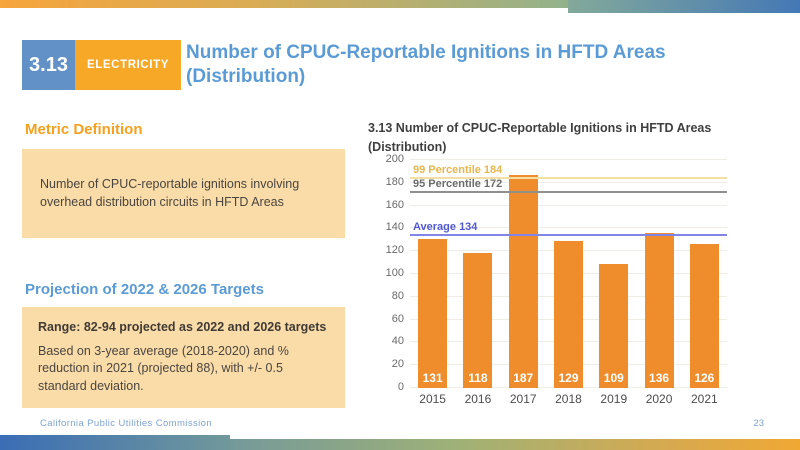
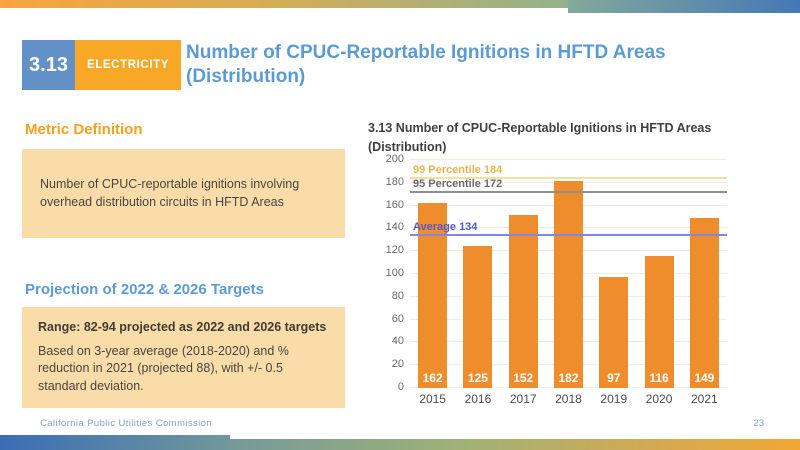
2015: 131 -> 162
2016: 118 -> 125
2017: 187 -> 152
2018: 129 -> 182
2019: 109 -> 97
2020: 136 -> 116
2021: 126 -> 149
